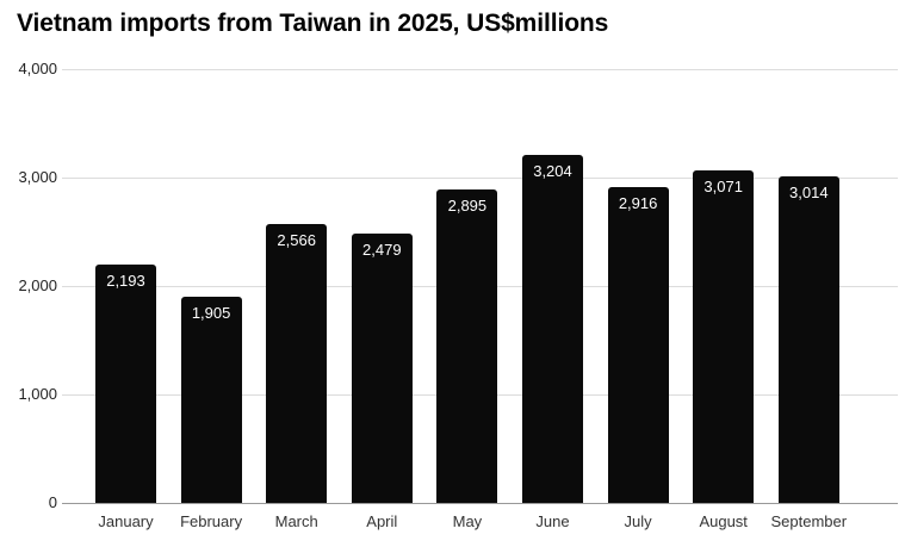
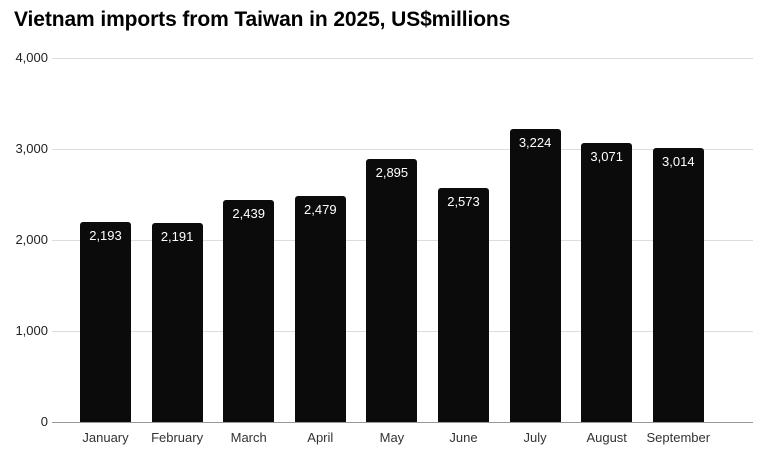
February: 1,905 -> 2,191
March: 2,566 -> 2,439
June: 3,204 -> 2,573
July: 2,916 -> 3,224
